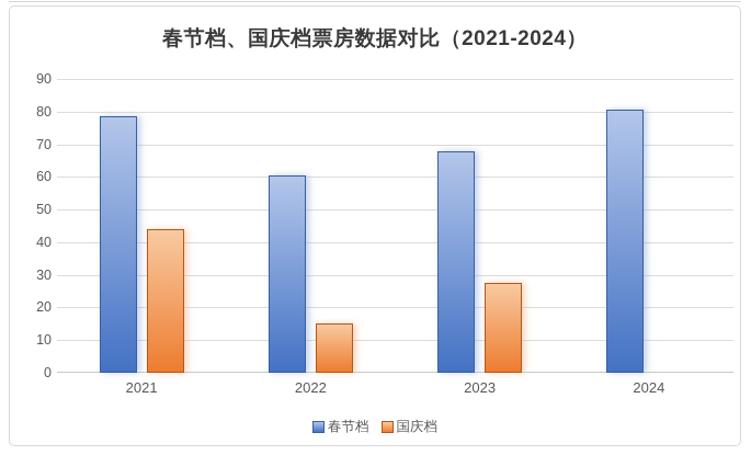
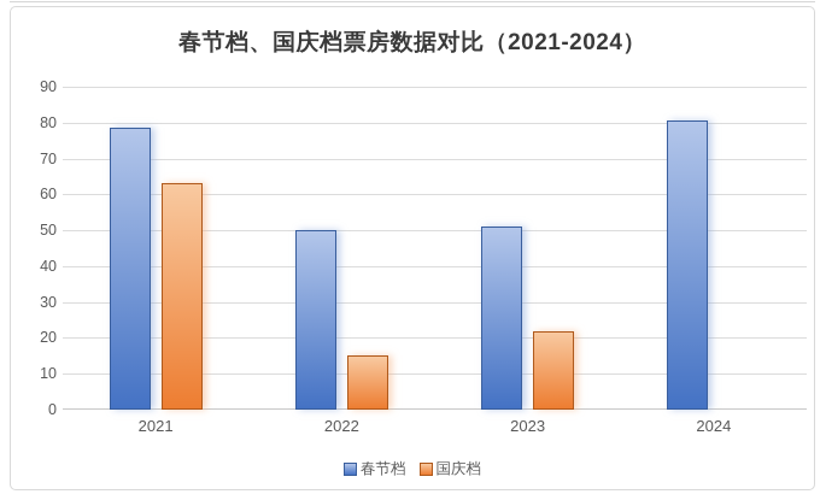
国庆档/2021: 44 -> 63
春节档/2022: 60 -> 50
春节档/2023: 68 -> 51
国庆档/2023: 28 -> 22
